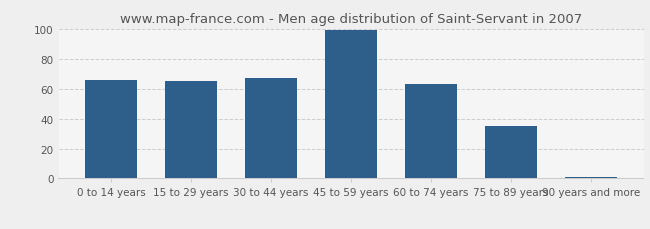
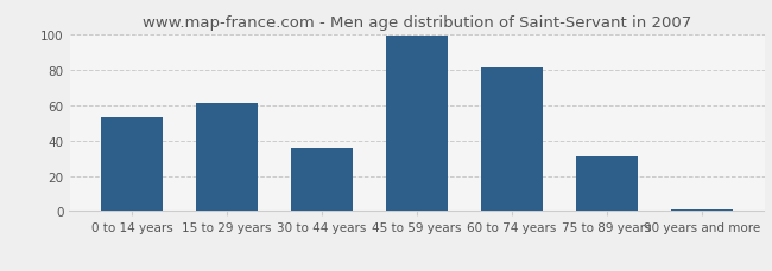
0 to 14 years: 66 -> 53
15 to 29 years: 65 -> 61
30 to 44 years: 67 -> 36
60 to 74 years: 63 -> 81
75 to 89 years: 35 -> 31
